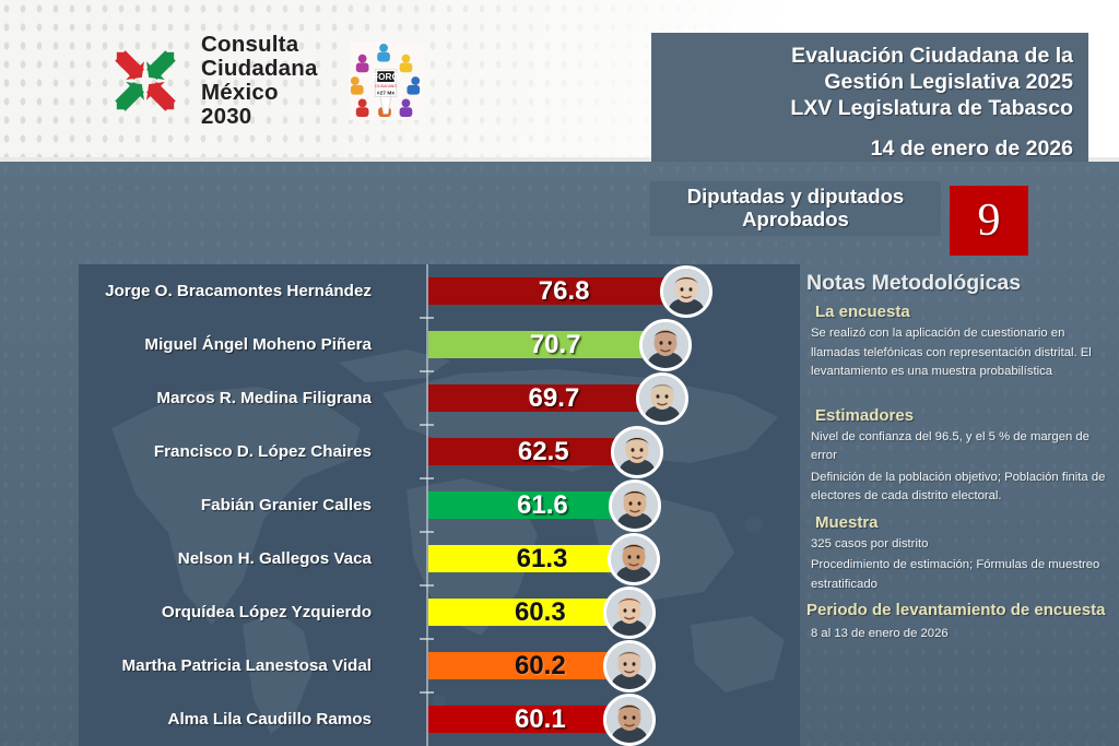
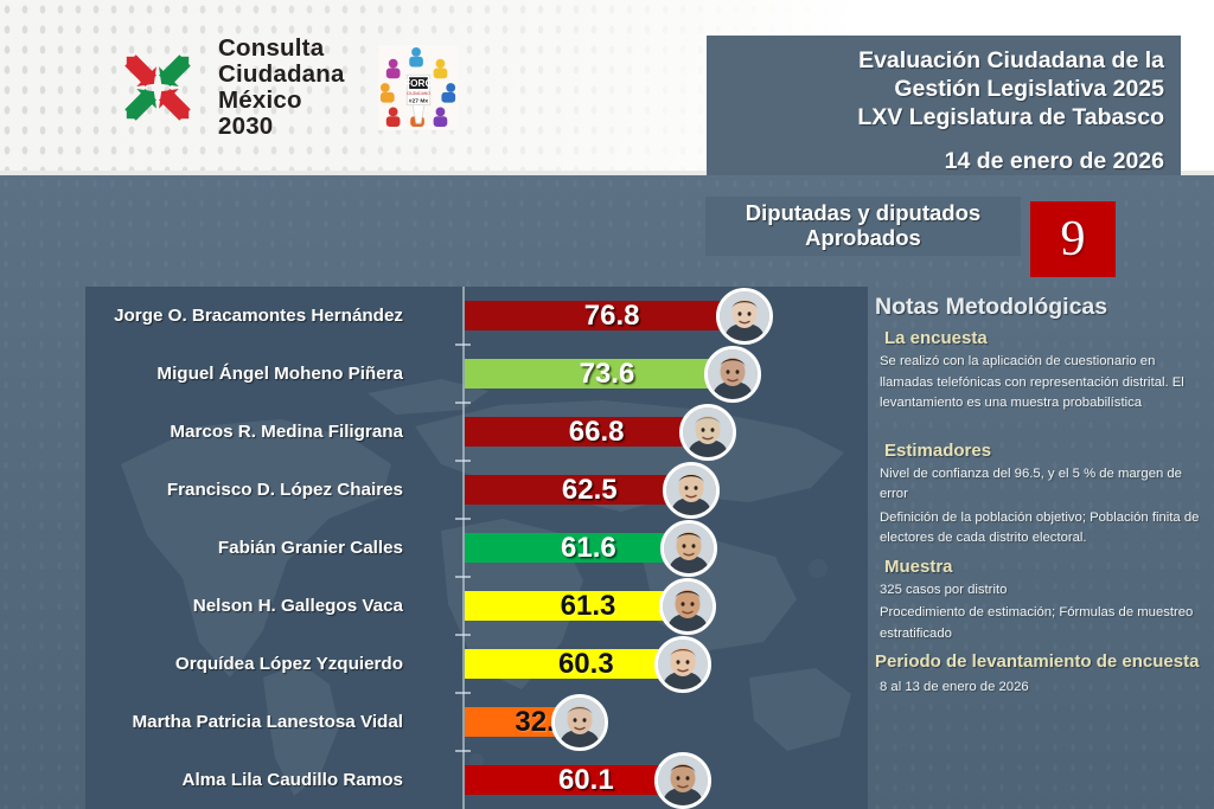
Miguel Ángel Moheno Piñera: 70.7 -> 73.6
Marcos R. Medina Filigrana: 69.7 -> 66.8
Martha Patricia Lanestosa Vidal: 60.2 -> 32.4
